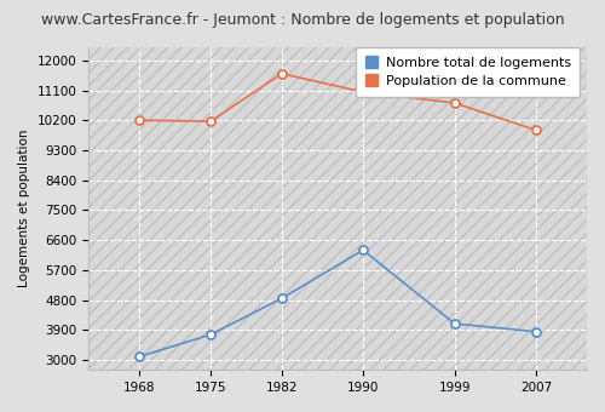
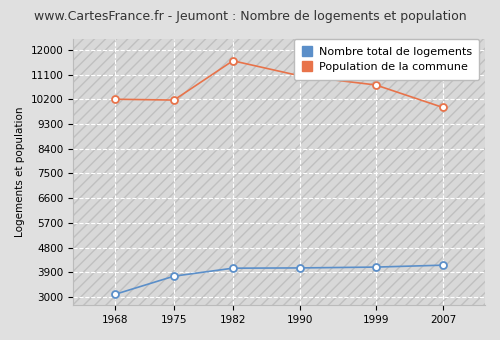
Nombre total de logements/1982: 4850 -> 4050
Nombre total de logements/1990: 6300 -> 4060
Nombre total de logements/2007: 3850 -> 4160
